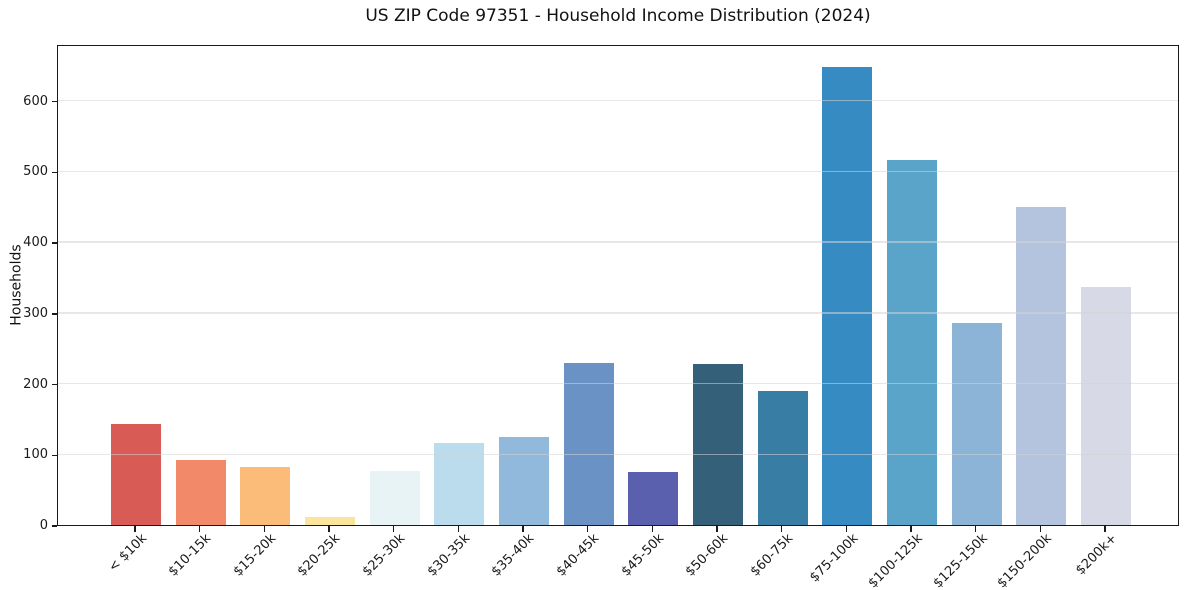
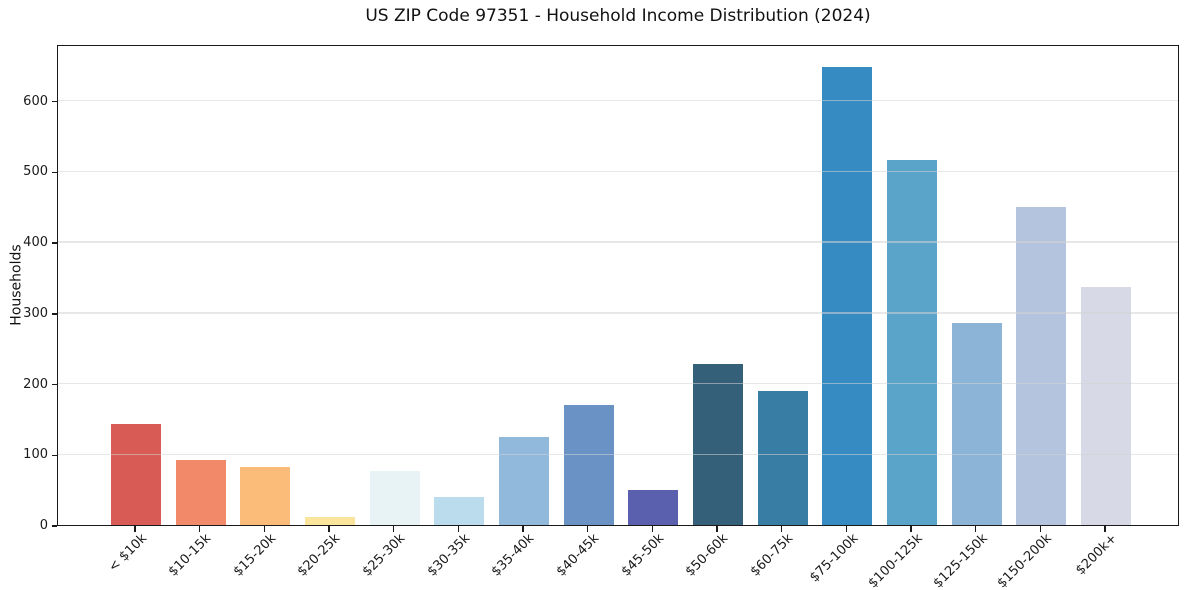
$30-35k: 120 -> 40
$40-45k: 230 -> 170
$45-50k: 80 -> 50
